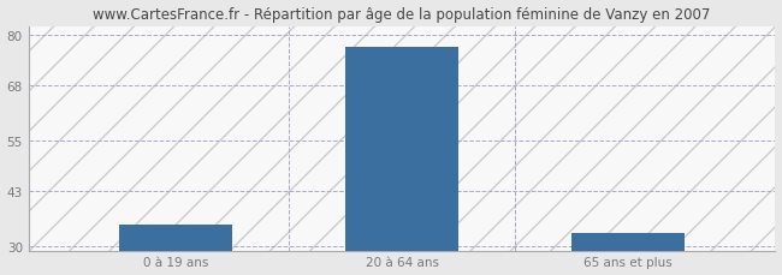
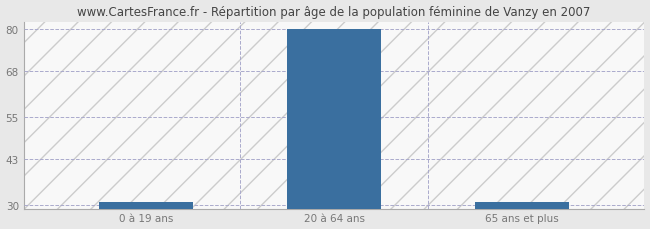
0 à 19 ans: 35 -> 31
20 à 64 ans: 77 -> 80
65 ans et plus: 33 -> 31
